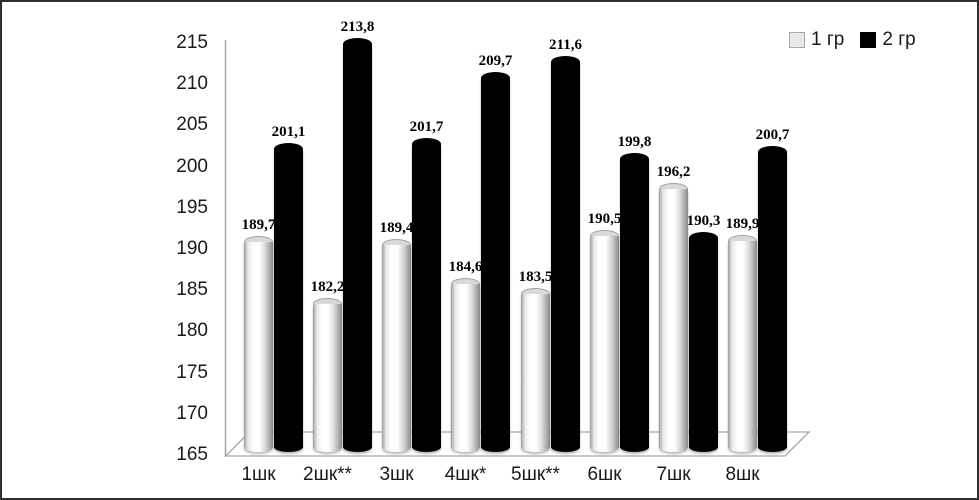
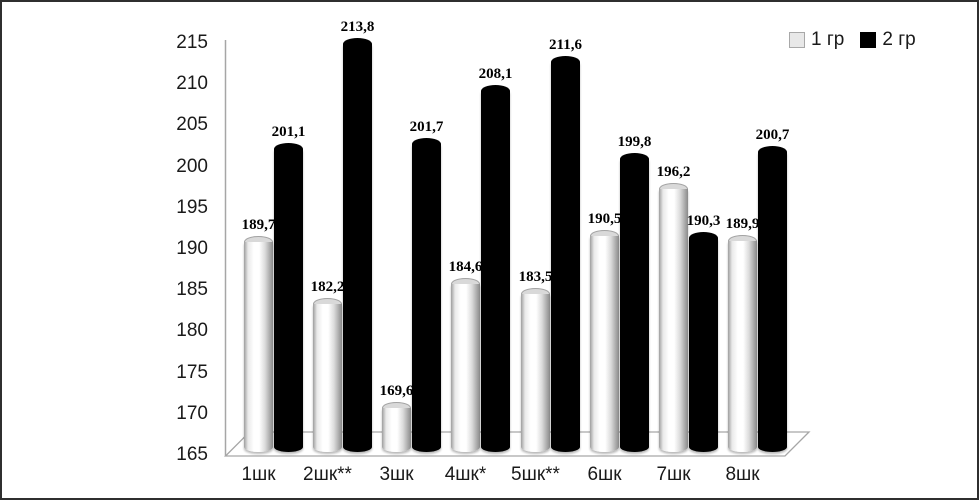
1 гр/3шк: 189,4 -> 169,6
2 гр/4шк*: 209,7 -> 208,1
